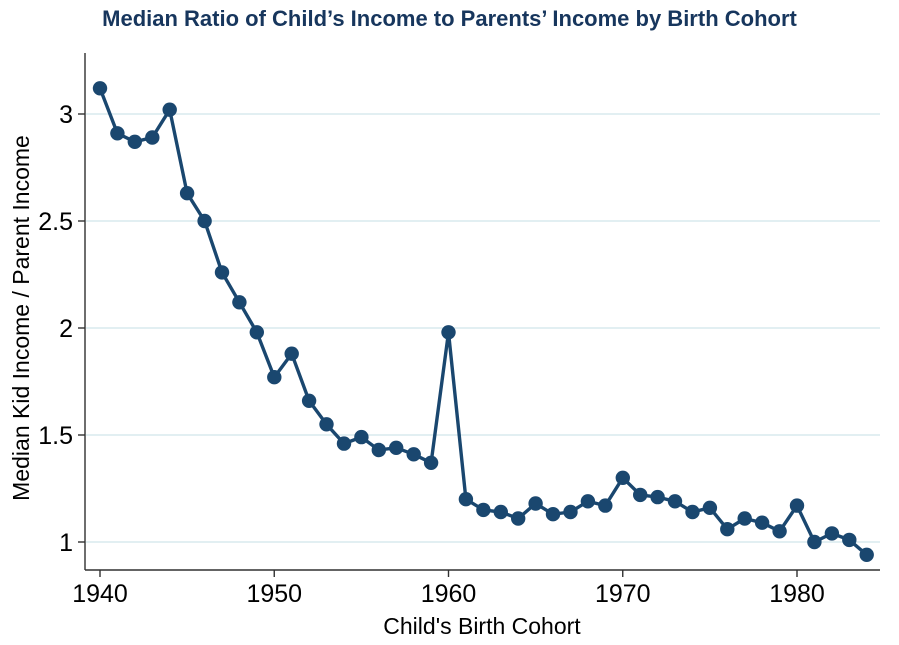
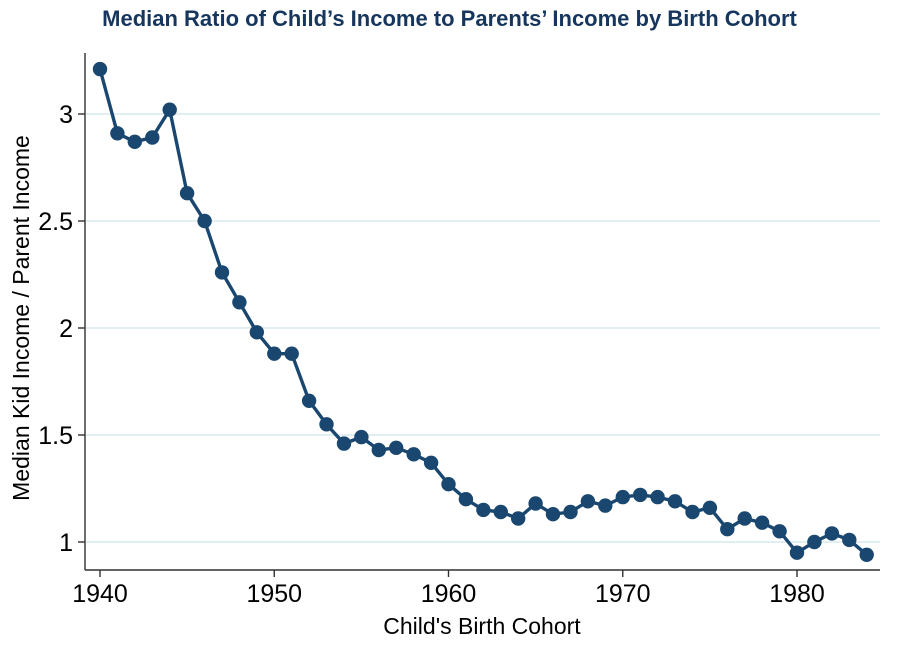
1940: 3.12 -> 3.21
1950: 1.77 -> 1.88
1960: 1.98 -> 1.27
1970: 1.30 -> 1.21
1980: 1.17 -> 0.95
